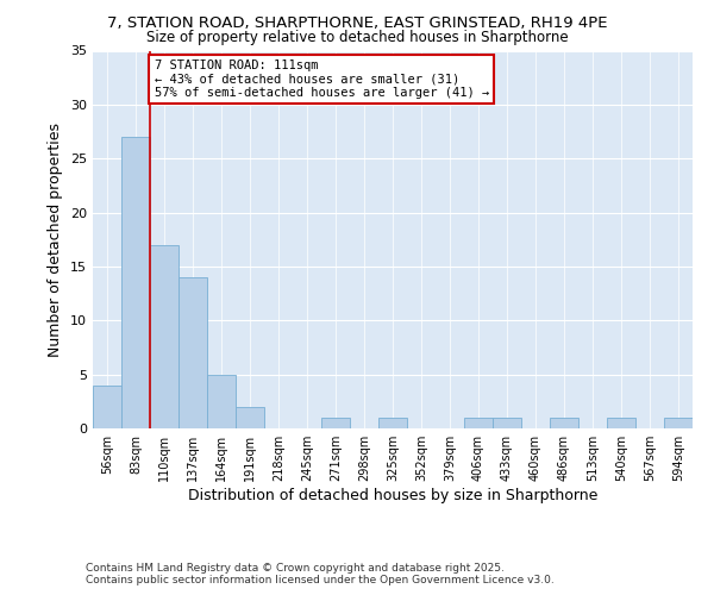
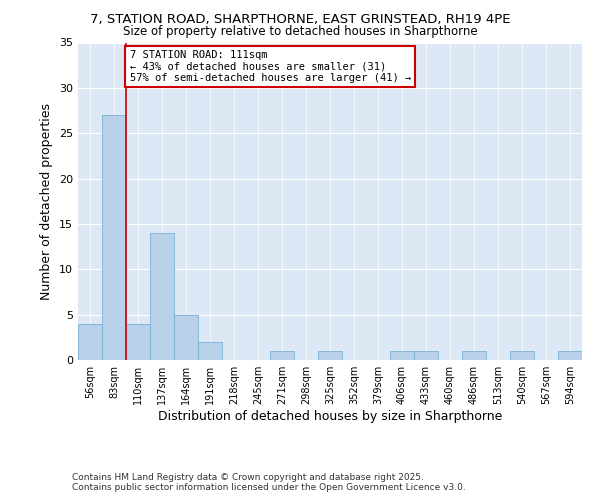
110sqm: 17 -> 4
